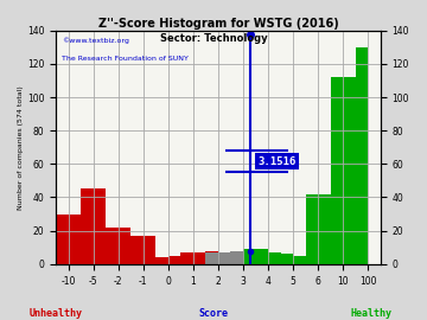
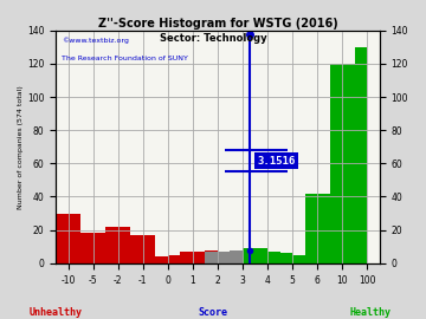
-5: 45 -> 18
10: 112 -> 120
